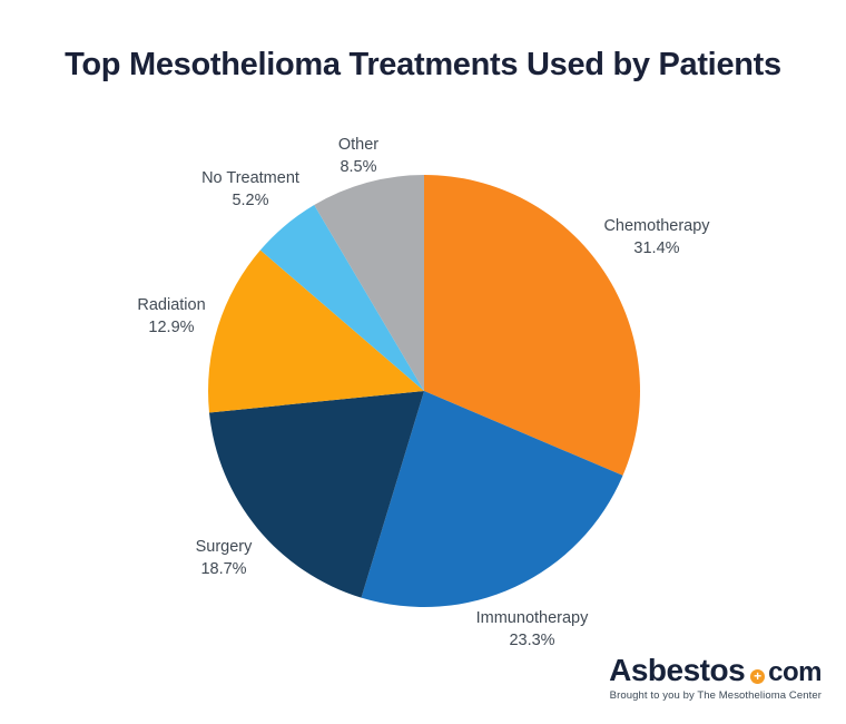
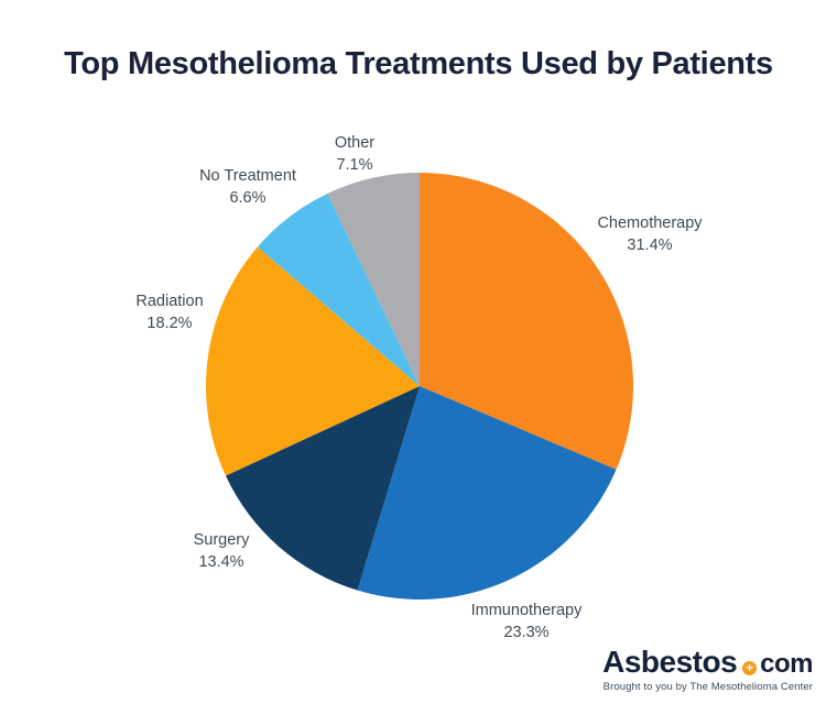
Surgery: 18.7% -> 13.4%
Radiation: 12.9% -> 18.2%
No Treatment: 5.2% -> 6.6%
Other: 8.5% -> 7.1%
